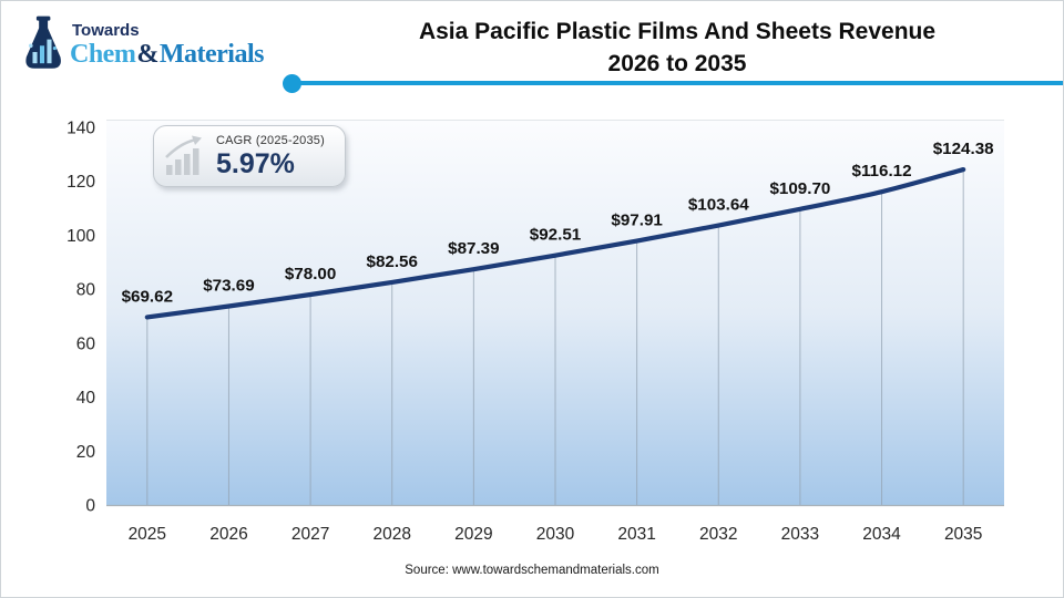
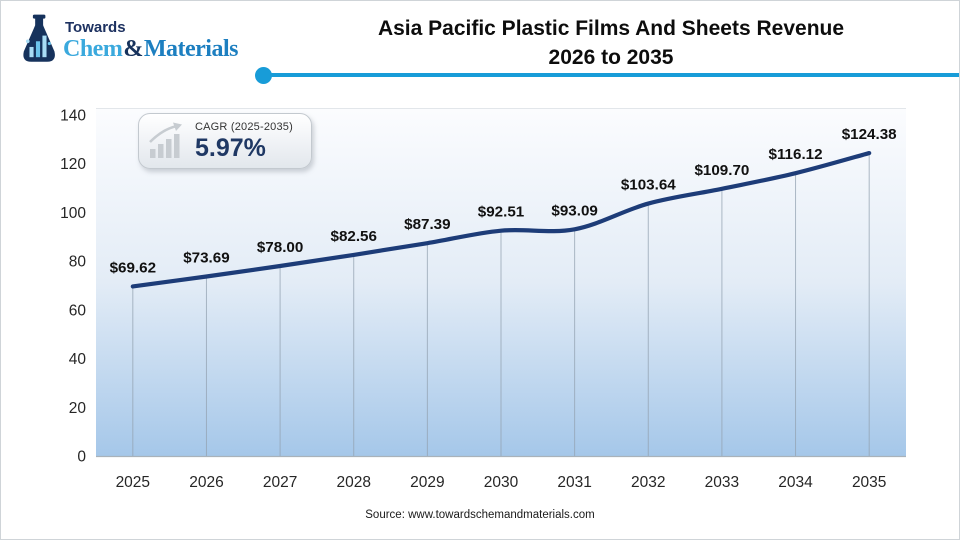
2031: $97.91 -> $93.09
